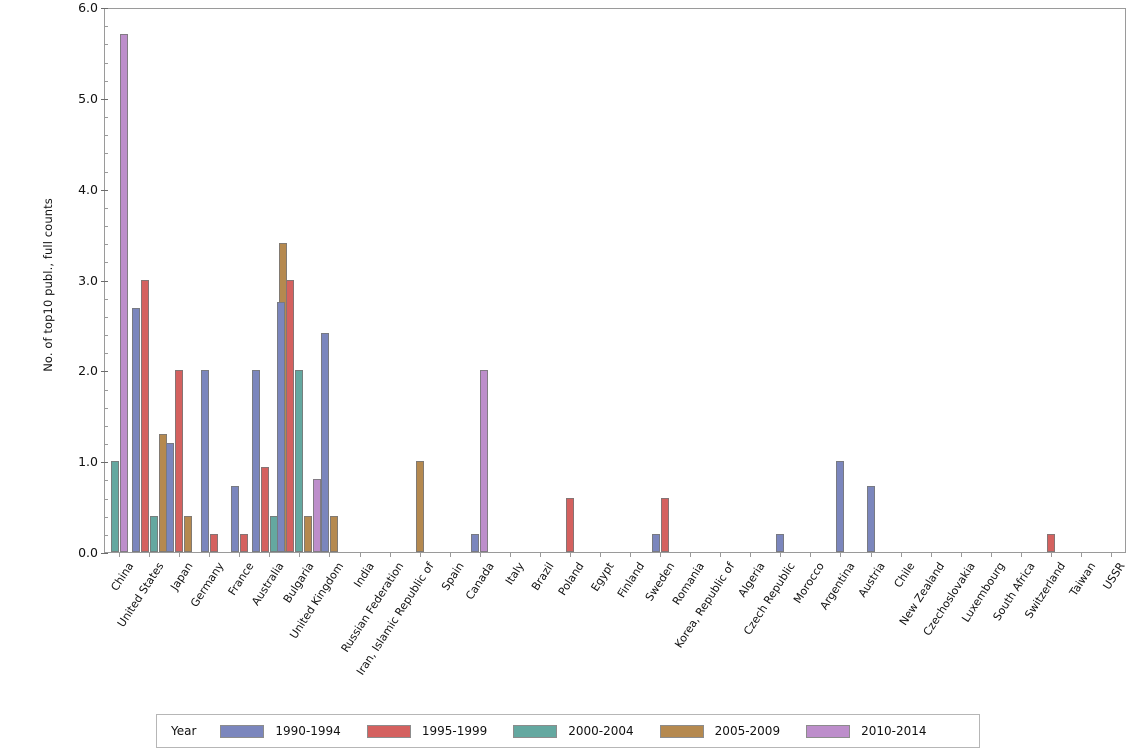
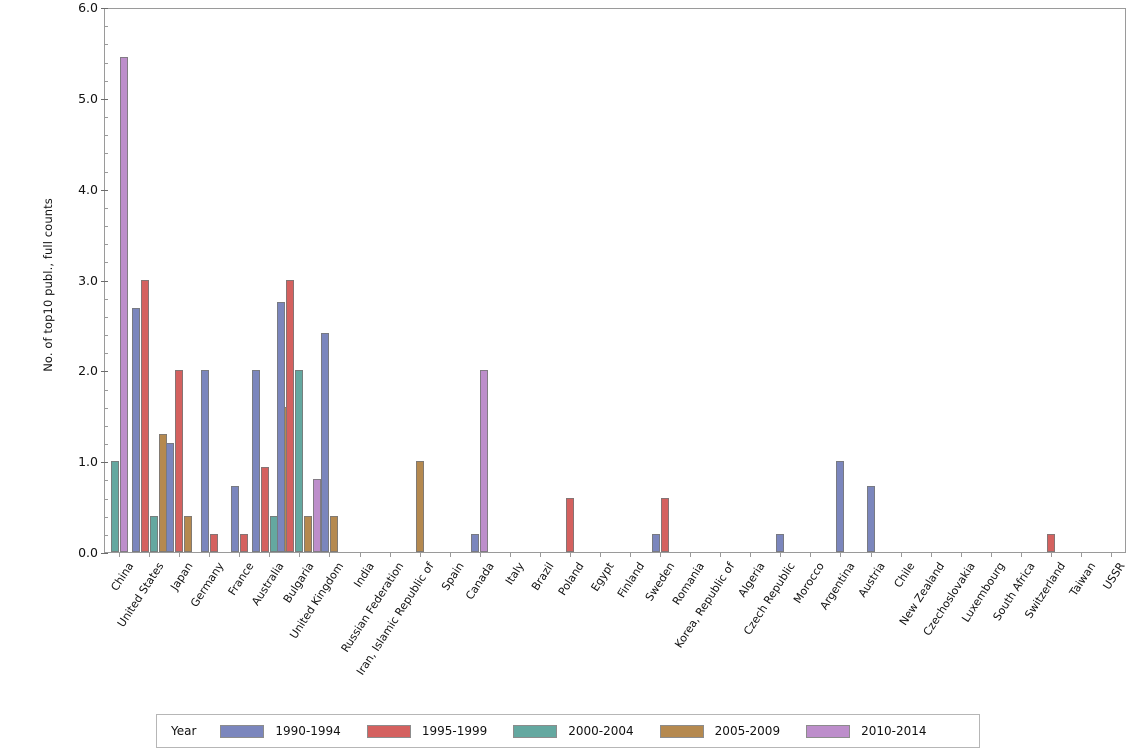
2010-2014/China: 5.7 -> 5.5
2005-2009/Australia: 3.4 -> 1.6
